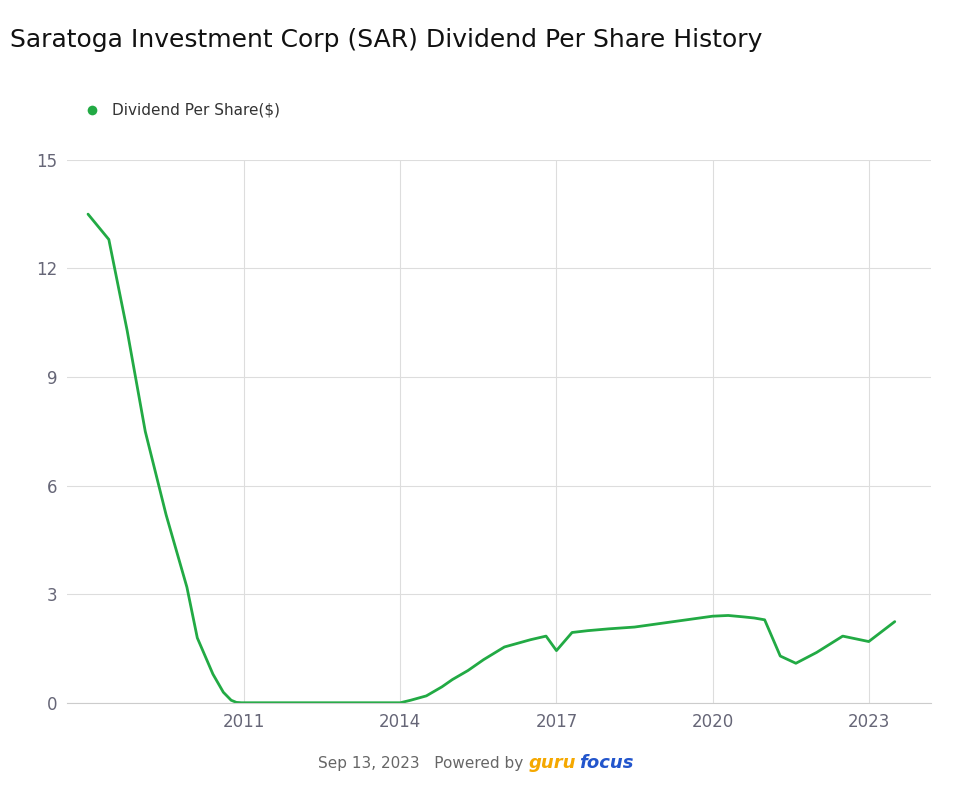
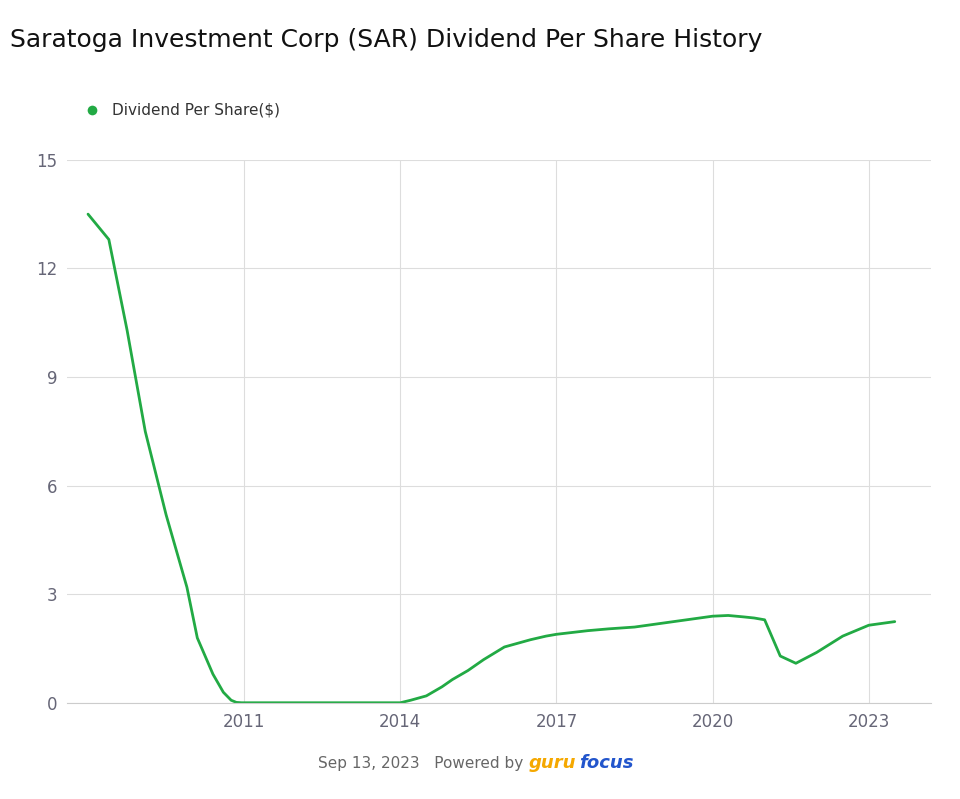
2017: 1.45 -> 1.90
2023: 1.70 -> 2.15
